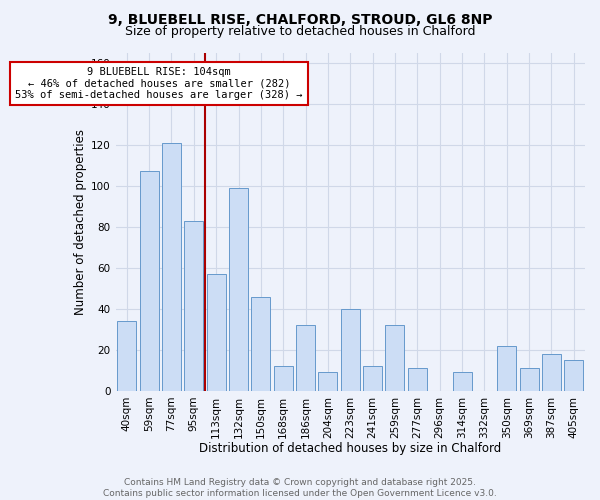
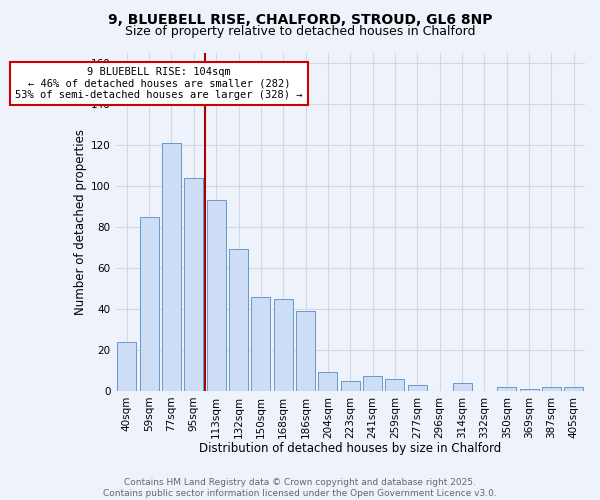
40sqm: 34 -> 24
59sqm: 107 -> 85
95sqm: 83 -> 104
113sqm: 57 -> 93
132sqm: 99 -> 69
168sqm: 12 -> 45
186sqm: 32 -> 39
223sqm: 40 -> 5
241sqm: 12 -> 7
259sqm: 32 -> 6
277sqm: 11 -> 3
314sqm: 9 -> 4
350sqm: 22 -> 2
369sqm: 11 -> 1
387sqm: 18 -> 2
405sqm: 15 -> 2
